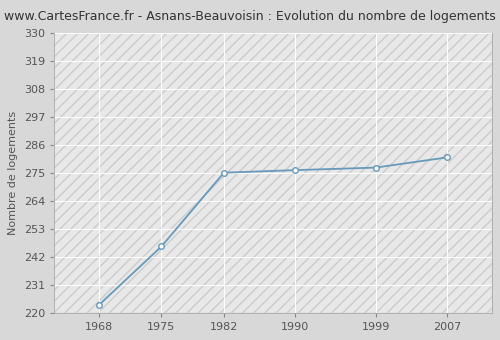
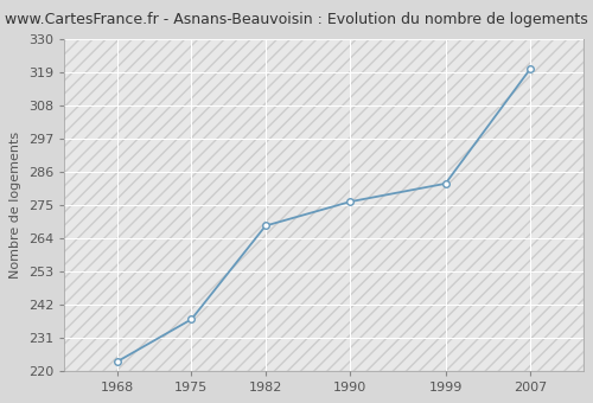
1975: 246 -> 237
1982: 275 -> 268
1999: 277 -> 282
2007: 281 -> 320
